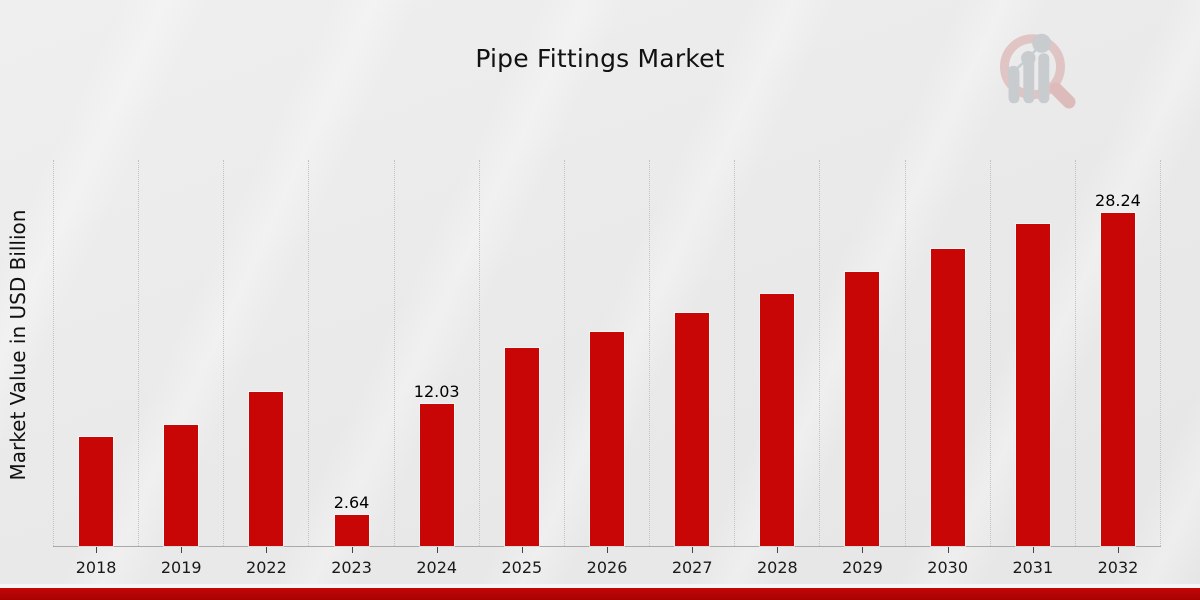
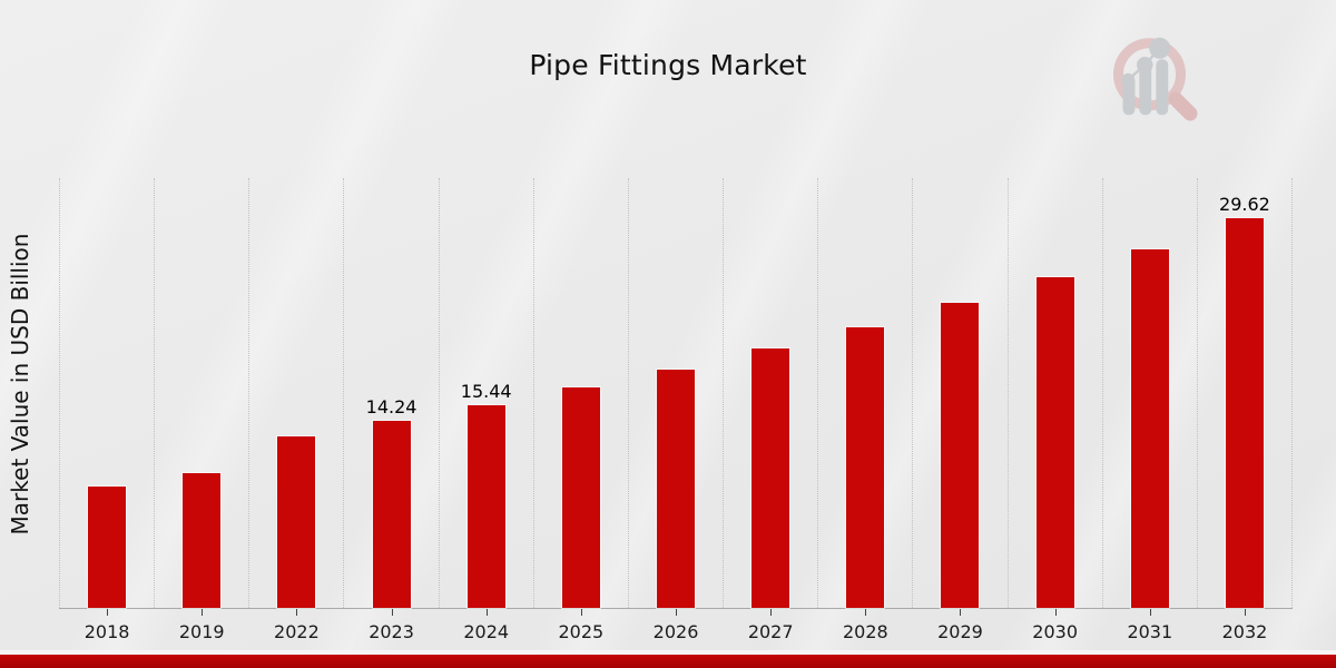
2023: 2.64 -> 14.24
2024: 12.03 -> 15.44
2032: 28.24 -> 29.62
